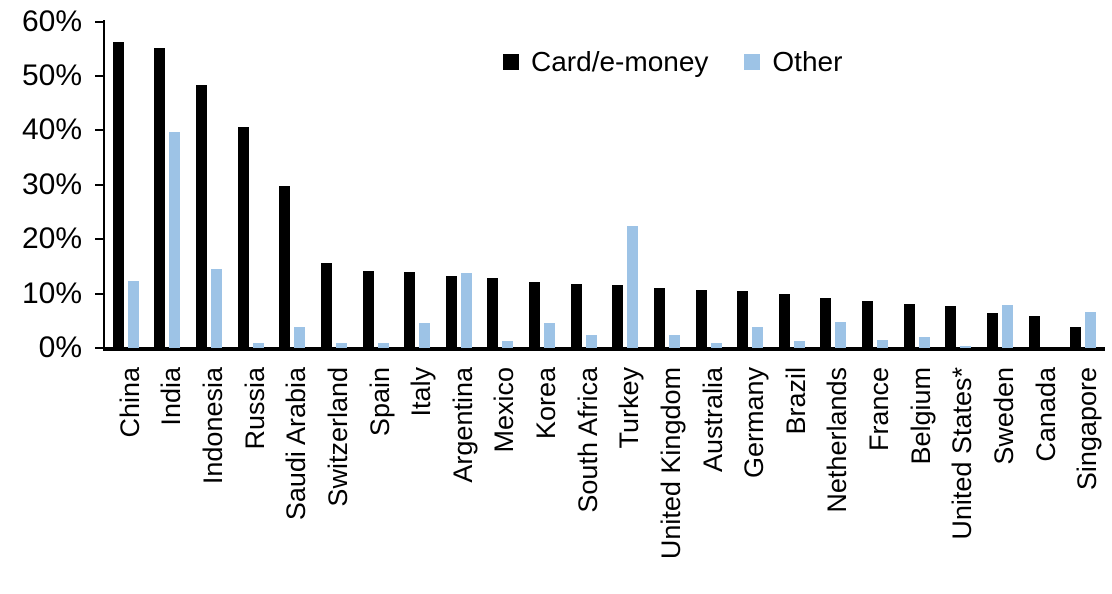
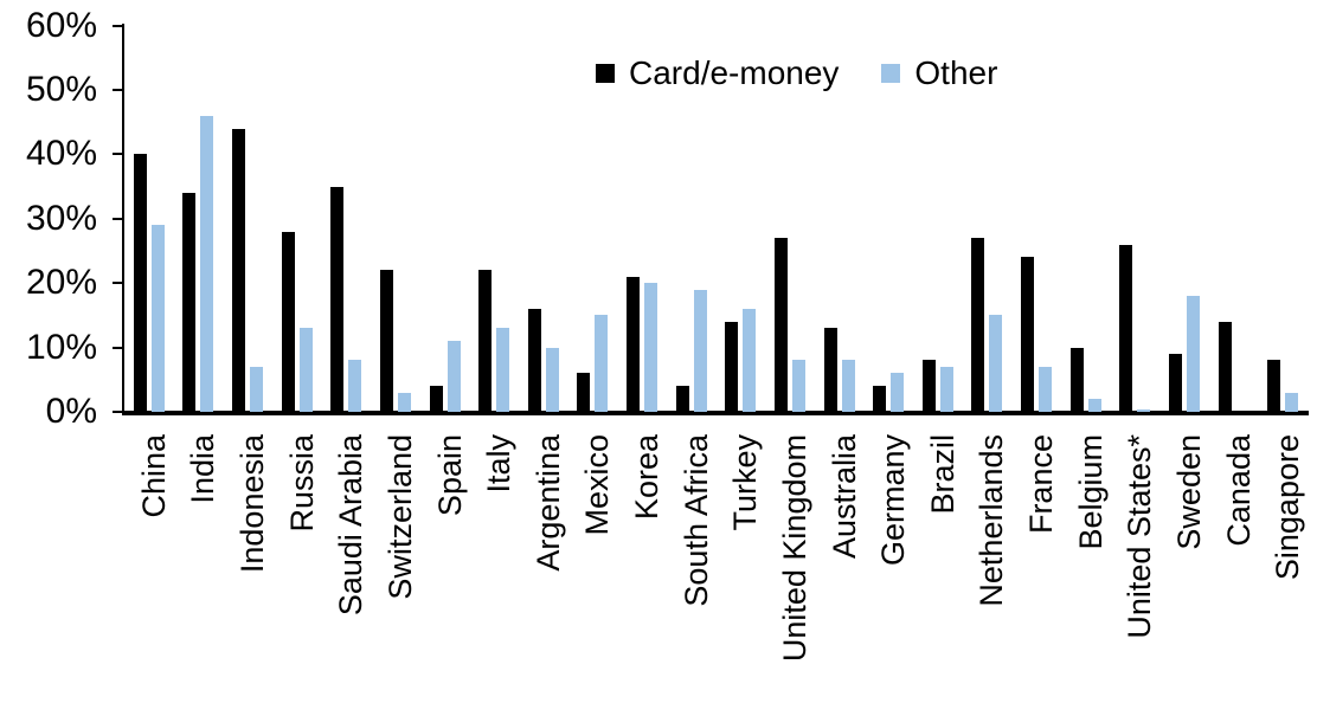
Card/e-money/China: 56% -> 40%
Other/China: 12% -> 29%
Card/e-money/India: 55% -> 34%
Other/India: 40% -> 46%
Card/e-money/Indonesia: 48% -> 44%
Other/Indonesia: 14% -> 7%
Card/e-money/Russia: 41% -> 28%
Other/Russia: 1% -> 13%
Card/e-money/Saudi Arabia: 30% -> 35%
Other/Saudi Arabia: 4% -> 8%
Card/e-money/Switzerland: 16% -> 22%
Other/Switzerland: 1% -> 3%
Card/e-money/Spain: 14% -> 4%
Other/Spain: 1% -> 11%
Card/e-money/Italy: 14% -> 22%
Other/Italy: 5% -> 13%
Card/e-money/Argentina: 13% -> 16%
Other/Argentina: 14% -> 10%
Card/e-money/Mexico: 13% -> 6%
Other/Mexico: 1% -> 15%
Card/e-money/Korea: 12% -> 21%
Other/Korea: 5% -> 20%
Card/e-money/South Africa: 12% -> 4%
Other/South Africa: 2% -> 19%
Card/e-money/Turkey: 12% -> 14%
Other/Turkey: 22% -> 16%
Card/e-money/United Kingdom: 11% -> 27%
Other/United Kingdom: 2% -> 8%
Card/e-money/Australia: 11% -> 13%
Other/Australia: 1% -> 8%
Card/e-money/Germany: 10% -> 4%
Other/Germany: 4% -> 6%
Card/e-money/Brazil: 10% -> 8%
Other/Brazil: 1% -> 7%
Card/e-money/Netherlands: 9% -> 27%
Other/Netherlands: 5% -> 15%
Card/e-money/France: 9% -> 24%
Other/France: 2% -> 7%
Card/e-money/Belgium: 8% -> 10%
Card/e-money/United States*: 8% -> 26%
Card/e-money/Sweden: 6% -> 9%
Other/Sweden: 8% -> 18%
Card/e-money/Canada: 6% -> 14%
Card/e-money/Singapore: 4% -> 8%
Other/Singapore: 7% -> 3%
